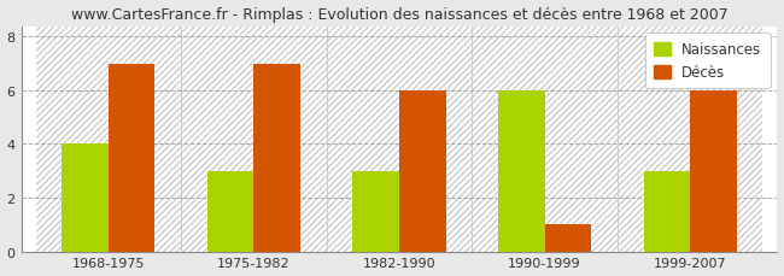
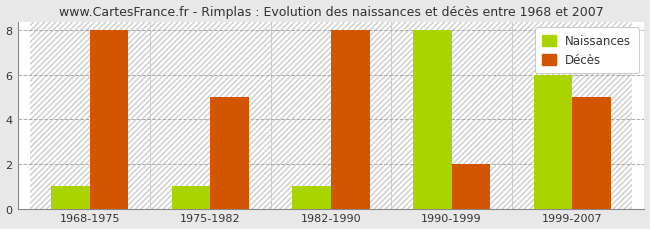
Naissances/1968-1975: 4 -> 1
Décès/1968-1975: 7 -> 8
Naissances/1975-1982: 3 -> 1
Décès/1975-1982: 7 -> 5
Naissances/1982-1990: 3 -> 1
Décès/1982-1990: 6 -> 8
Naissances/1990-1999: 6 -> 8
Décès/1990-1999: 1 -> 2
Naissances/1999-2007: 3 -> 6
Décès/1999-2007: 6 -> 5
